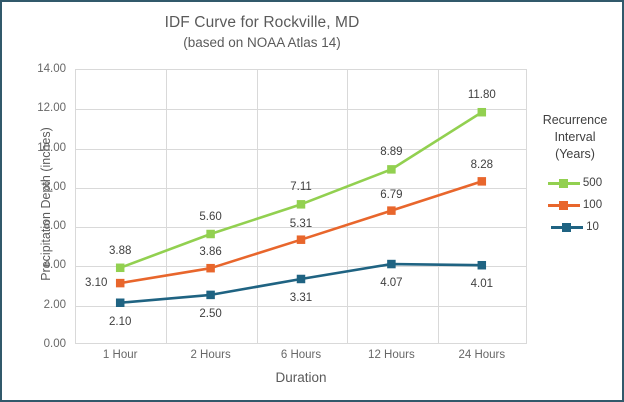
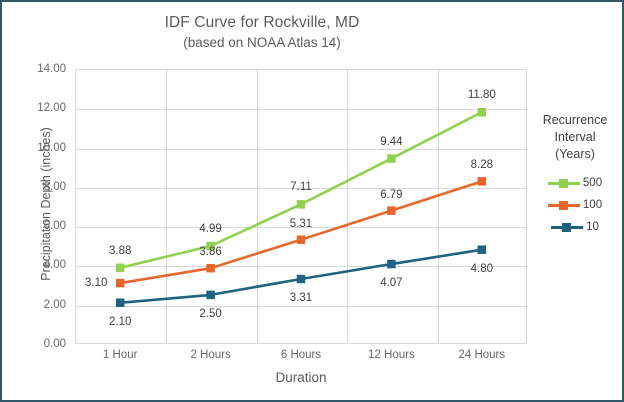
500/2 Hours: 5.60 -> 4.99
500/12 Hours: 8.89 -> 9.44
10/24 Hours: 4.01 -> 4.80
